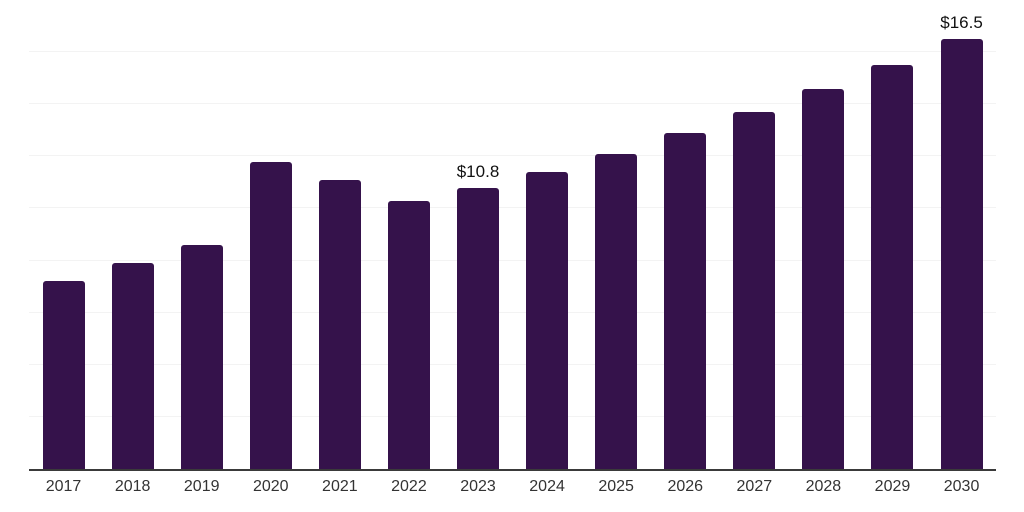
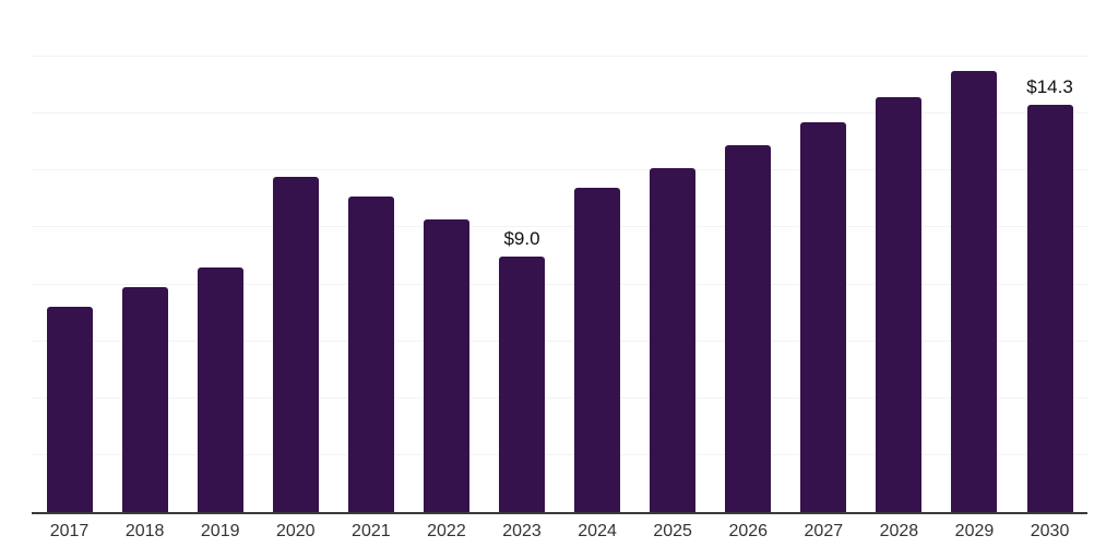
2023: $10.8 -> $9.0
2030: $16.5 -> $14.3
